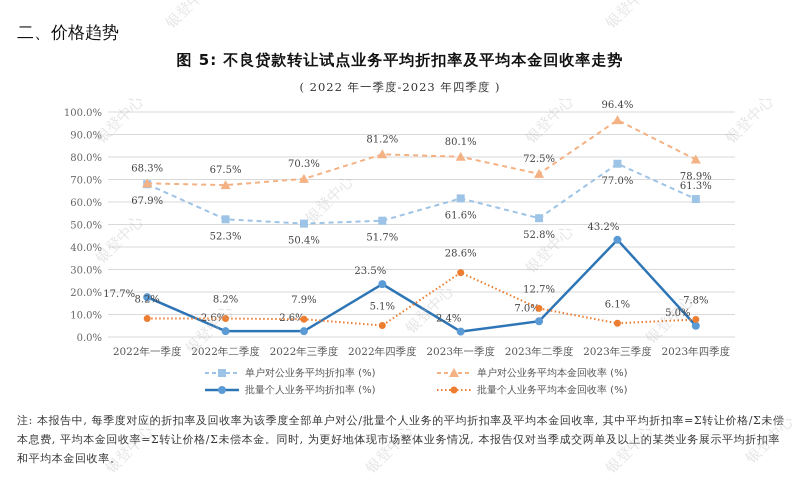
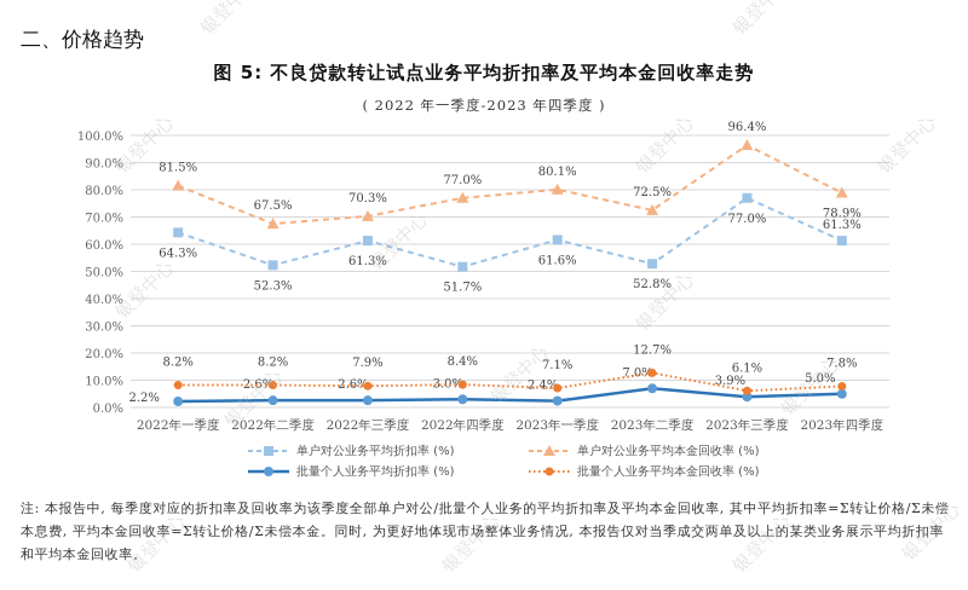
单户对公业务平均折扣率 (%)/2022年一季度: 67.9% -> 64.3%
单户对公业务平均本金回收率 (%)/2022年一季度: 68.3% -> 81.5%
批量个人业务平均折扣率 (%)/2022年一季度: 17.7% -> 2.2%
单户对公业务平均折扣率 (%)/2022年三季度: 50.4% -> 61.3%
单户对公业务平均本金回收率 (%)/2022年四季度: 81.2% -> 77.0%
批量个人业务平均折扣率 (%)/2022年四季度: 23.5% -> 3.0%
批量个人业务平均本金回收率 (%)/2022年四季度: 5.1% -> 8.4%
批量个人业务平均本金回收率 (%)/2023年一季度: 28.6% -> 7.1%
批量个人业务平均折扣率 (%)/2023年三季度: 43.2% -> 3.9%
